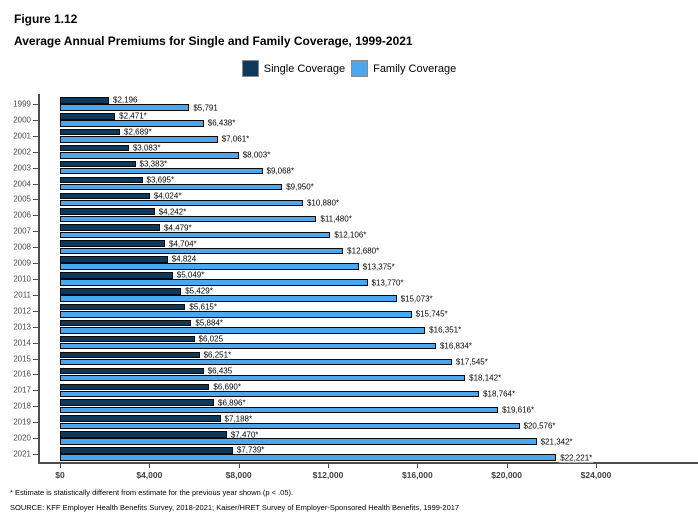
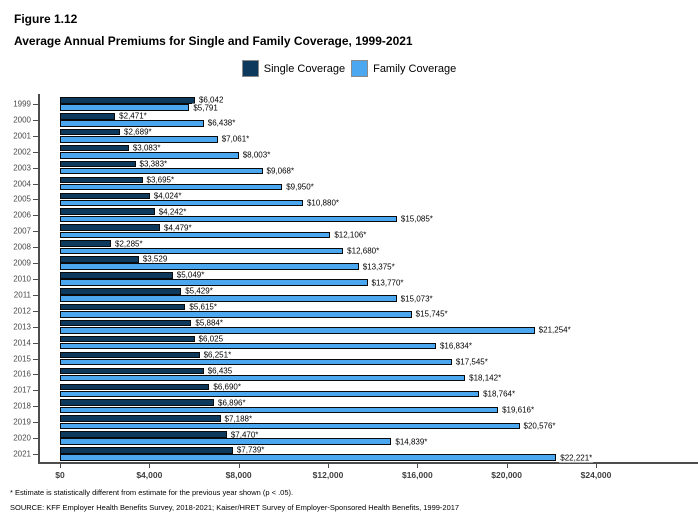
Single Coverage/1999: $2,196 -> $6,042
Family Coverage/2006: 11,480 -> 15,085
Single Coverage/2008: 4,704 -> 2,285
Single Coverage/2009: $4,824 -> $3,529
Family Coverage/2013: 16,351 -> 21,254
Family Coverage/2020: 21,342 -> 14,839
